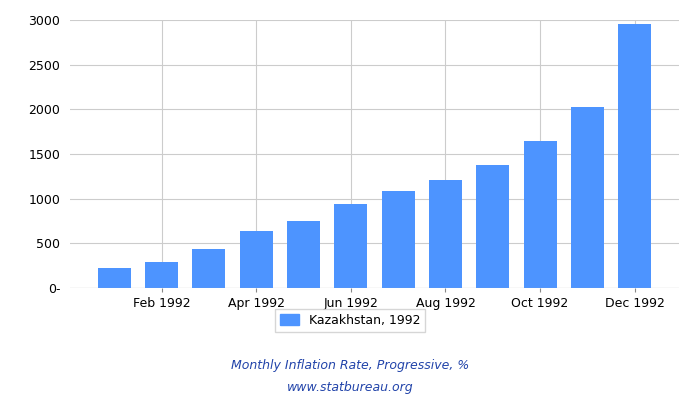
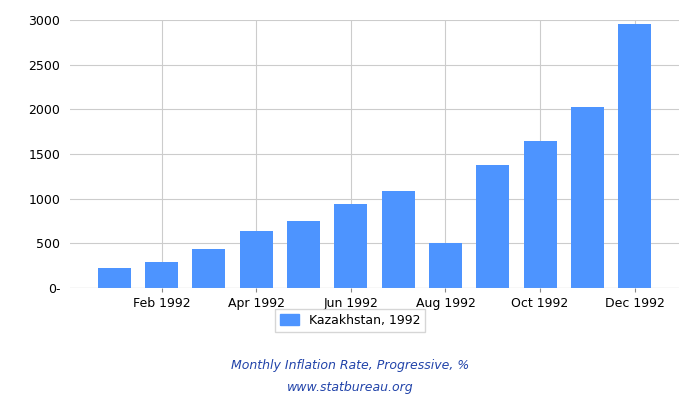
Aug 1992: 1210 -> 500
